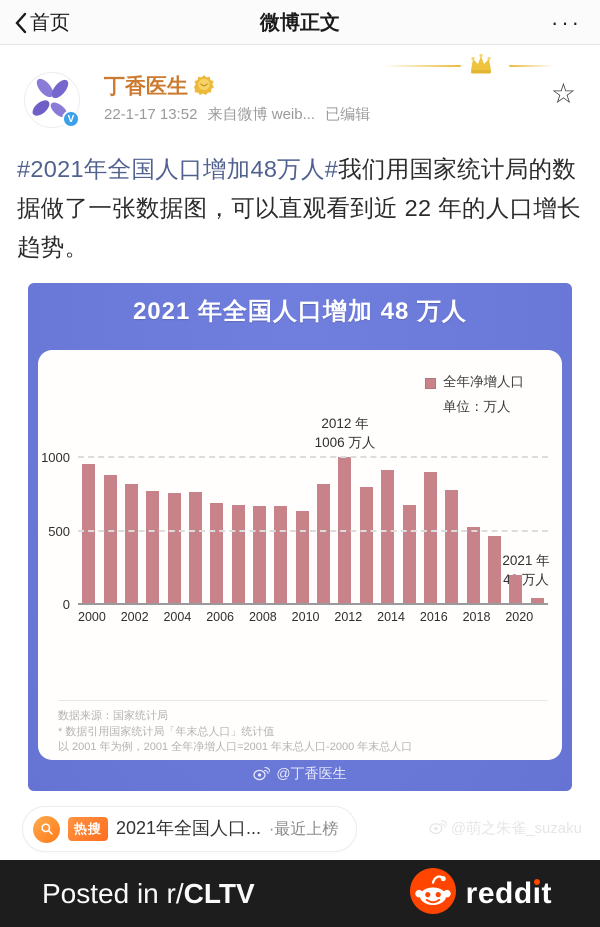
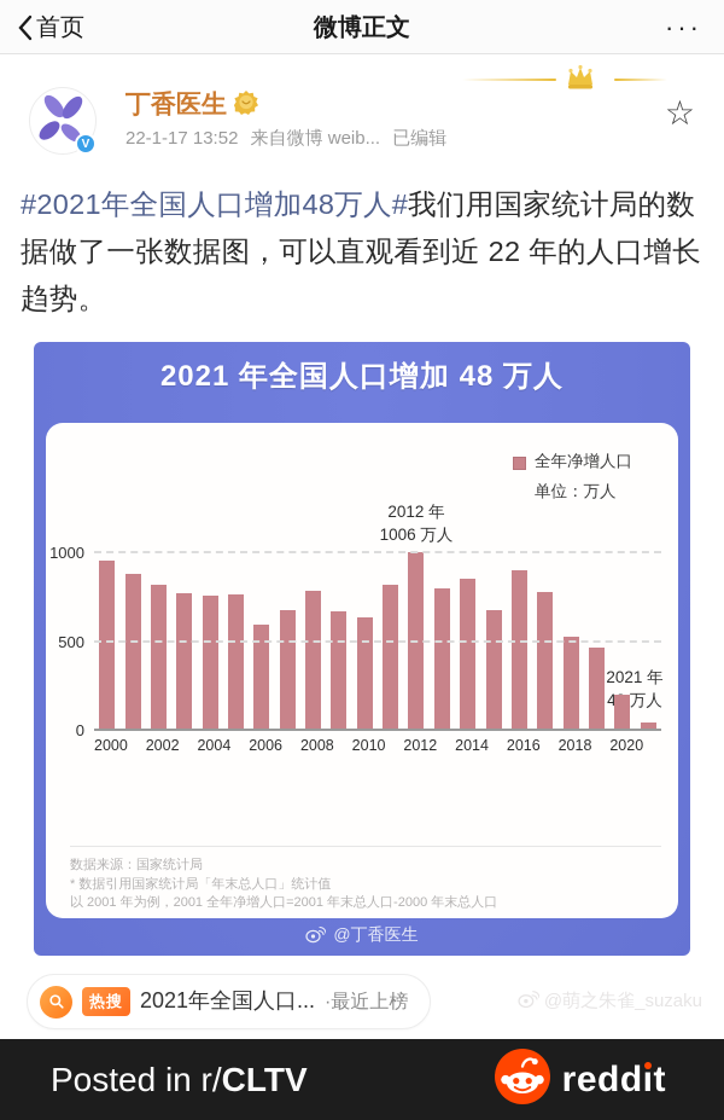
2006: 690 -> 600
2008: 670 -> 790
2014: 920 -> 860
